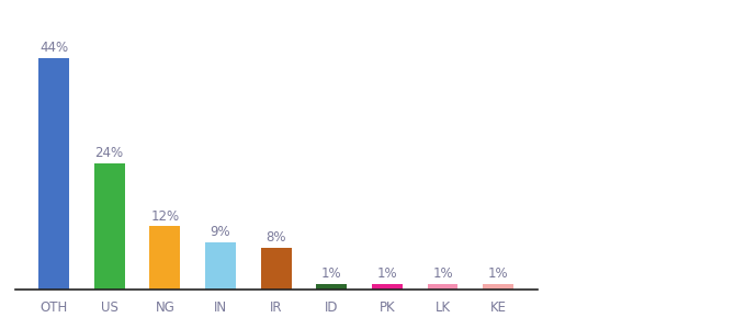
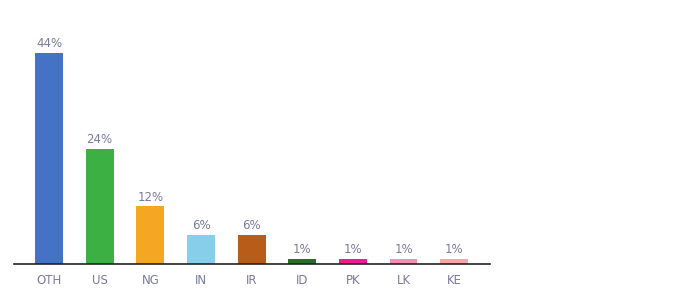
IN: 9% -> 6%
IR: 8% -> 6%
